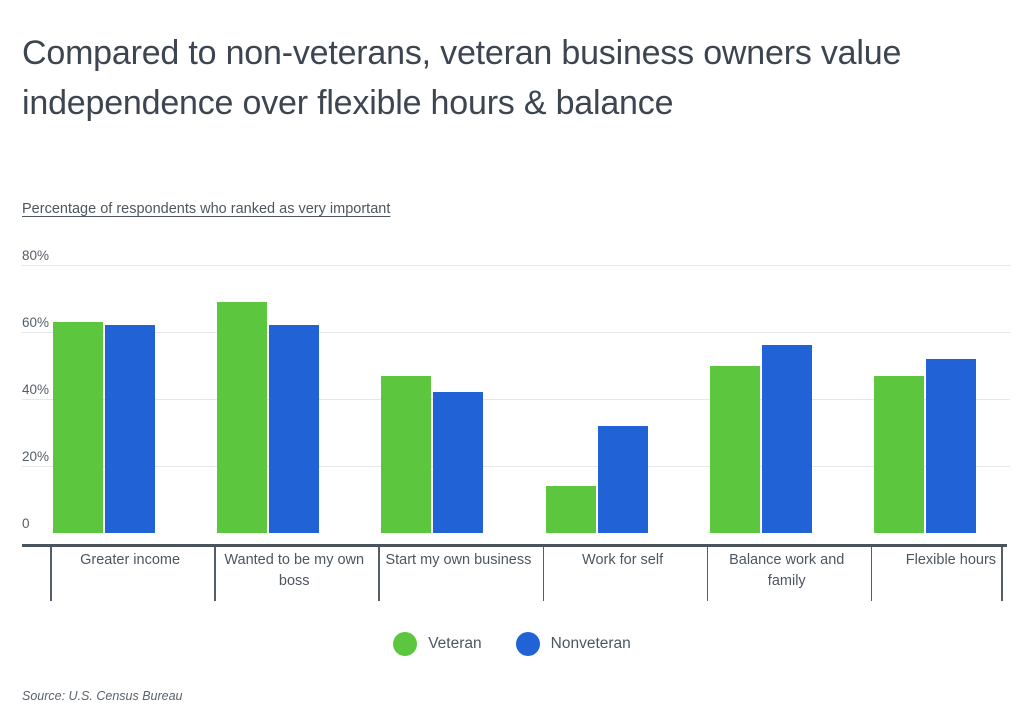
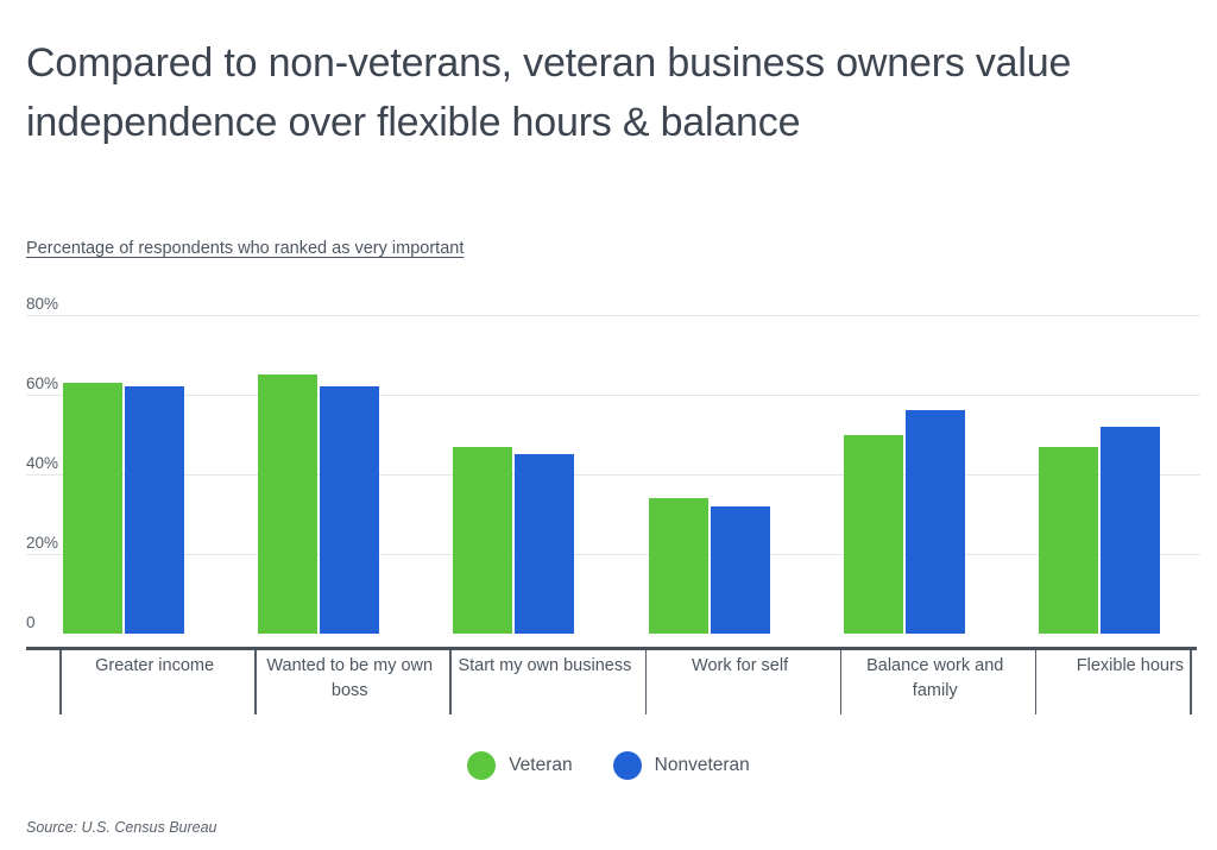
Veteran/Wanted to be my own boss: 69% -> 65%
Nonveteran/Start my own business: 42% -> 45%
Veteran/Work for self: 14% -> 34%
